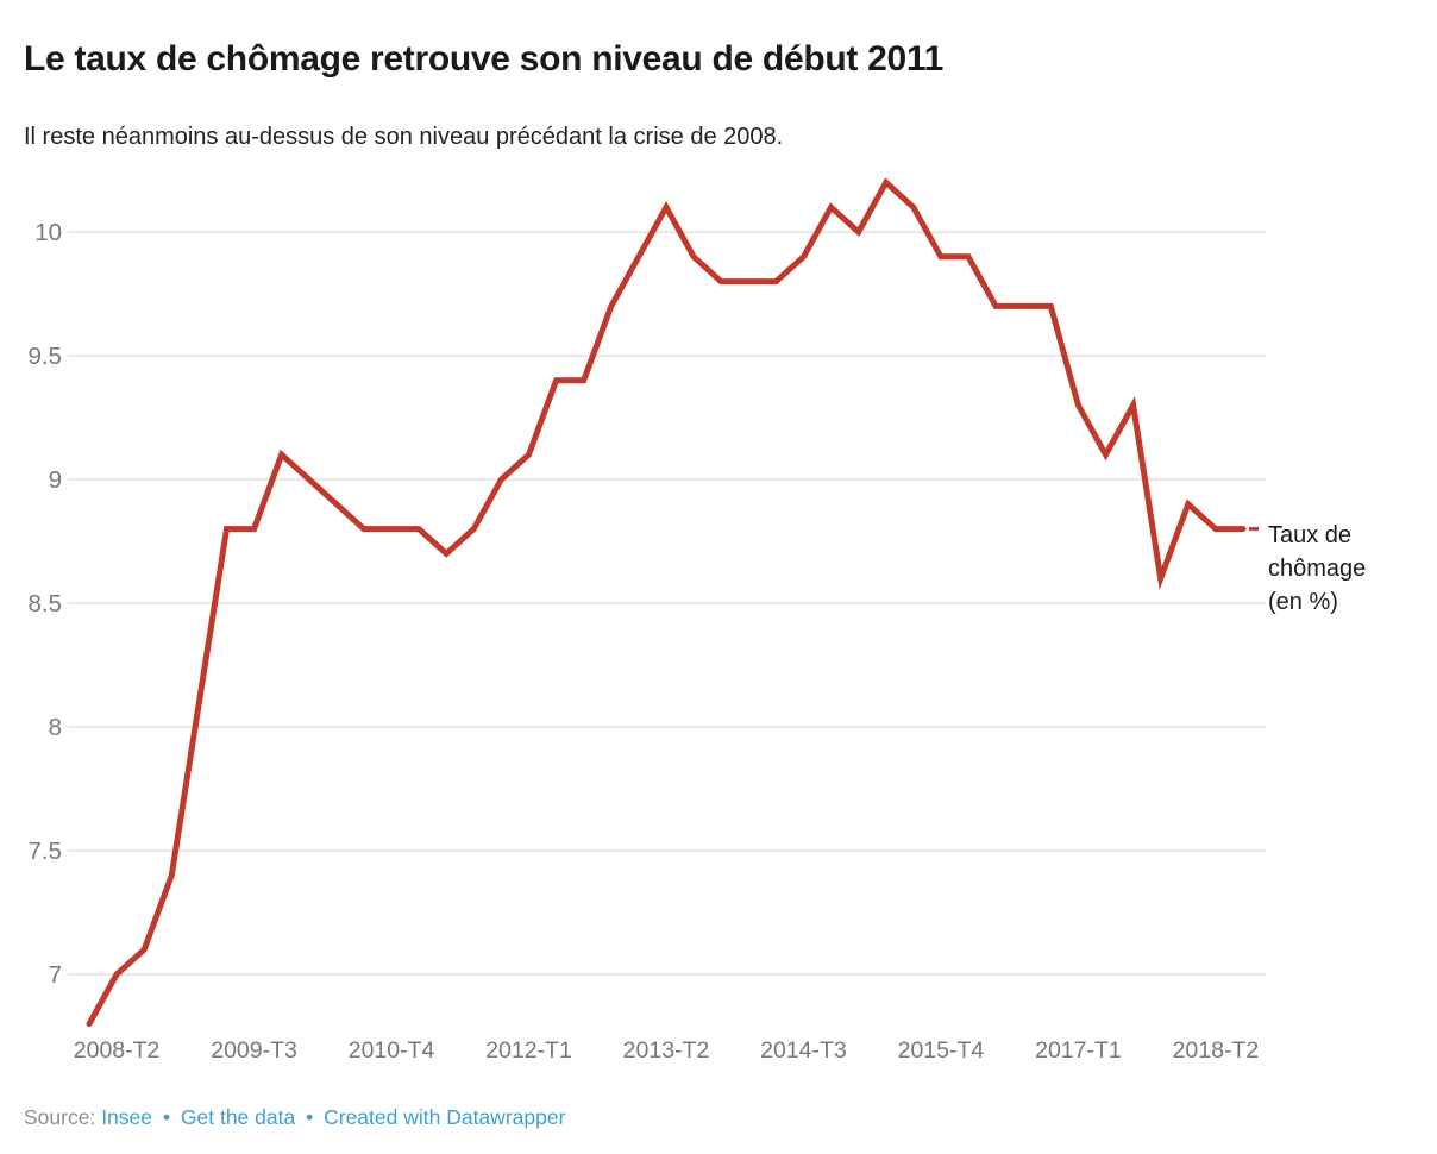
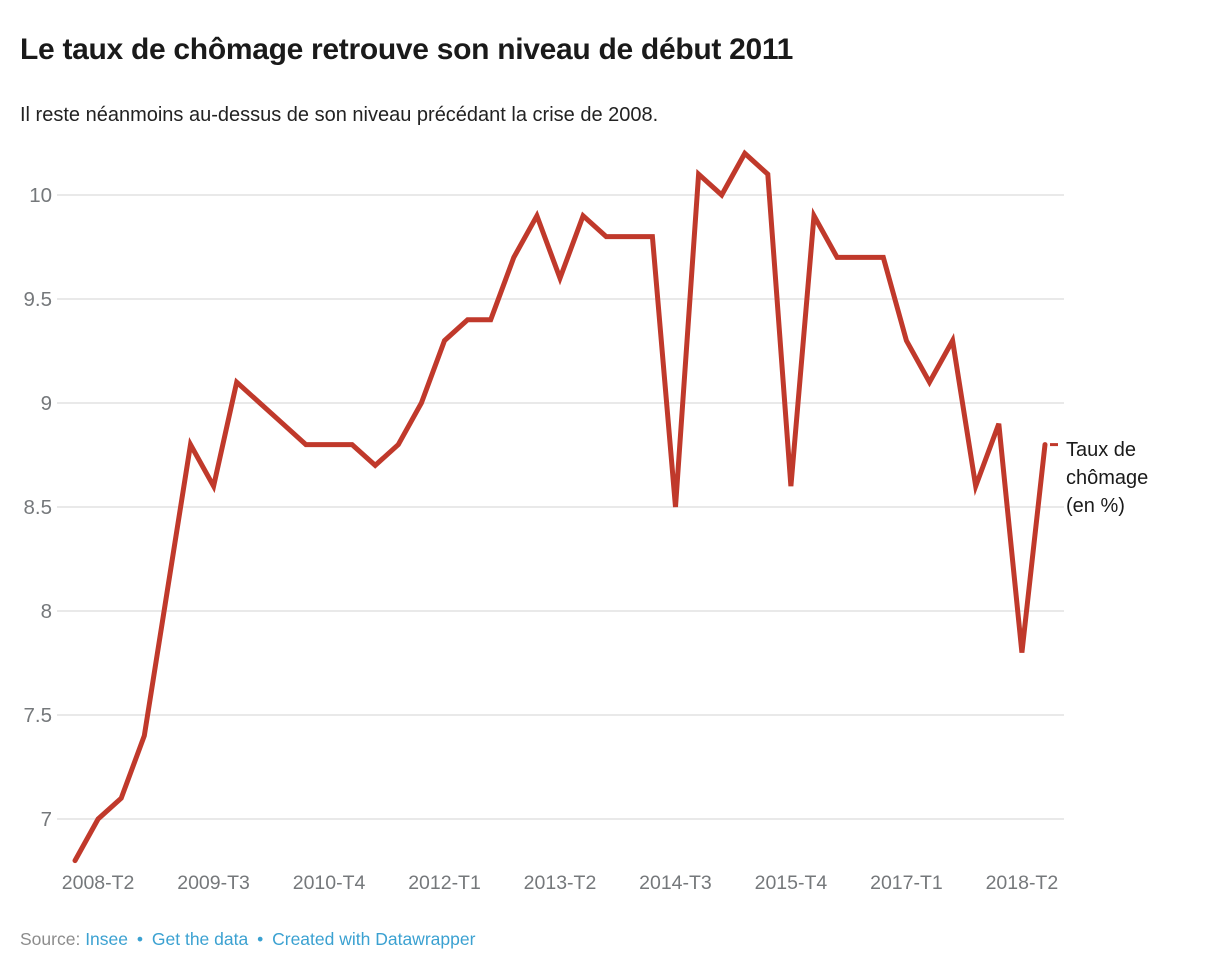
2009-T3: 8.8 -> 8.6
2012-T1: 9.1 -> 9.3
2013-T2: 10.1 -> 9.6
2014-T3: 9.9 -> 8.5
2015-T4: 9.9 -> 8.6
2018-T2: 8.8 -> 7.8
